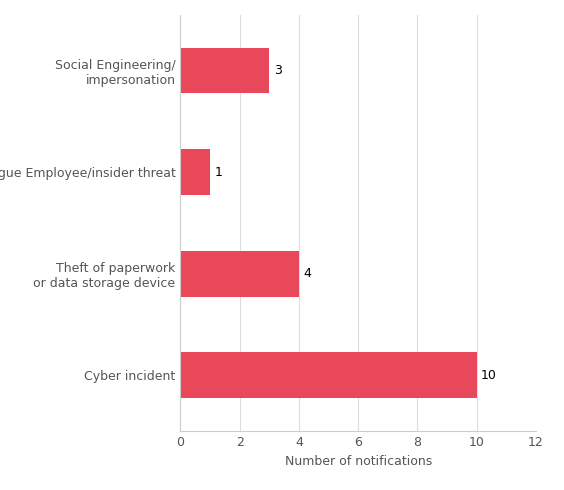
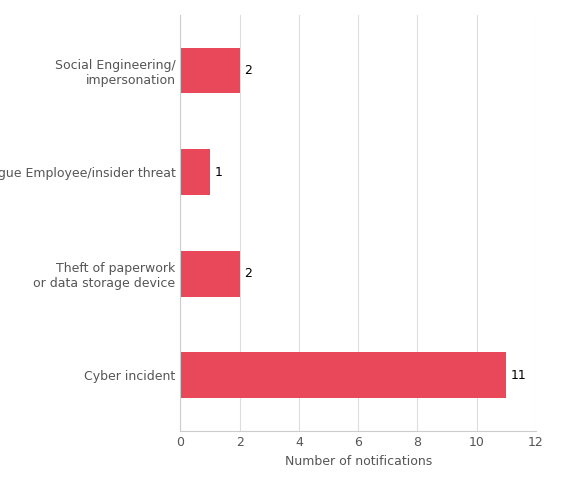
Social Engineering/ impersonation: 3 -> 2
Theft of paperwork or data storage device: 4 -> 2
Cyber incident: 10 -> 11
